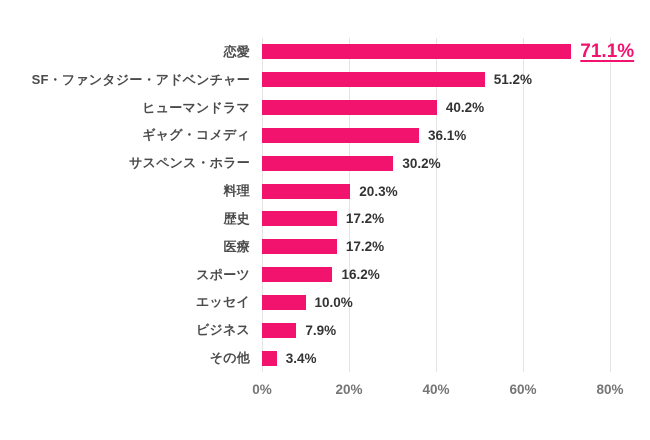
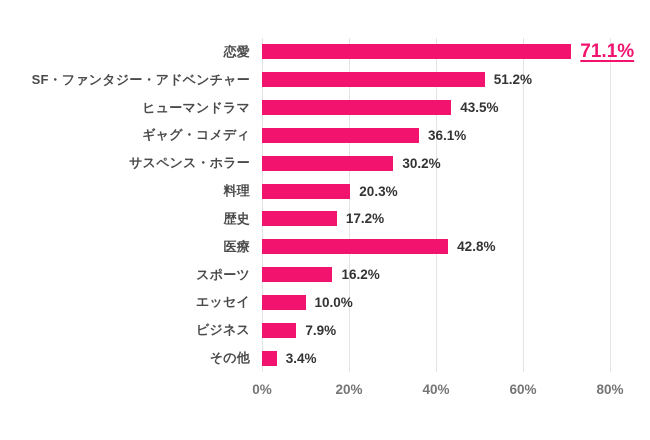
ヒューマンドラマ: 40.2% -> 43.5%
医療: 17.2% -> 42.8%
